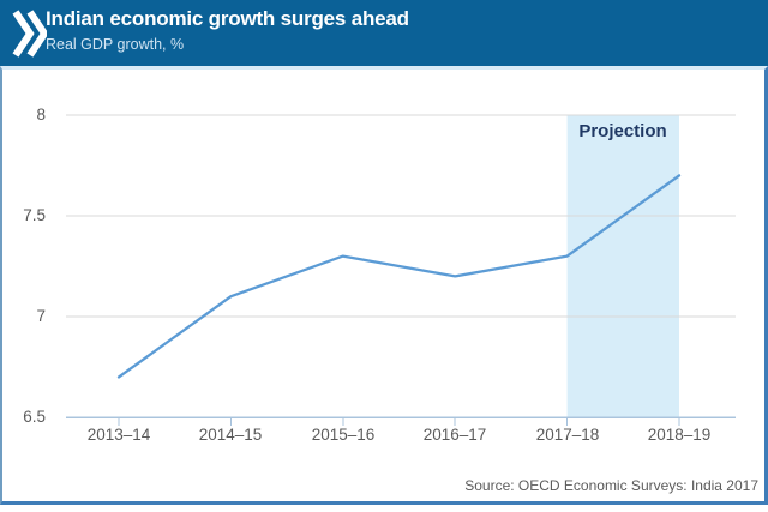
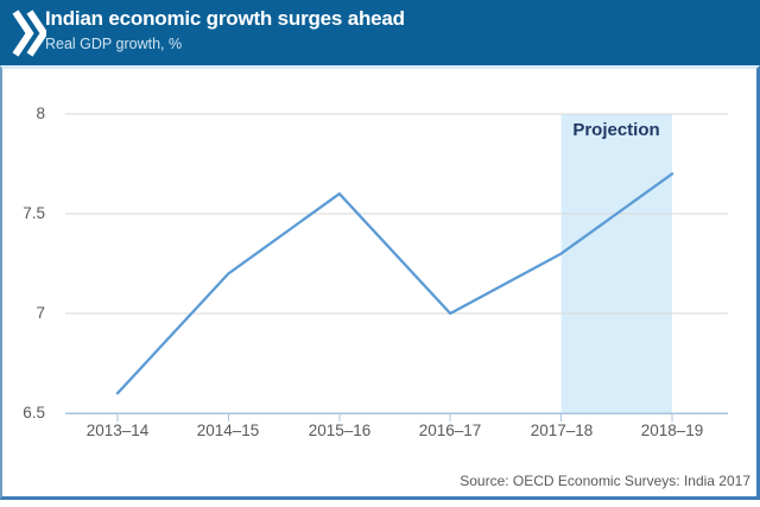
2013–14: 6.7 -> 6.6
2014–15: 7.1 -> 7.2
2015–16: 7.3 -> 7.6
2016–17: 7.2 -> 7.0
